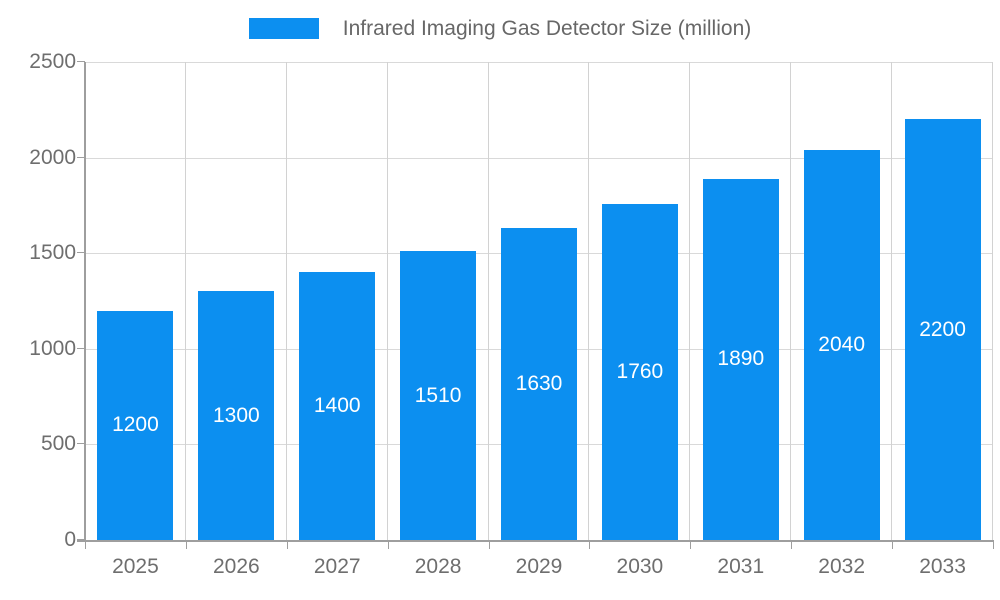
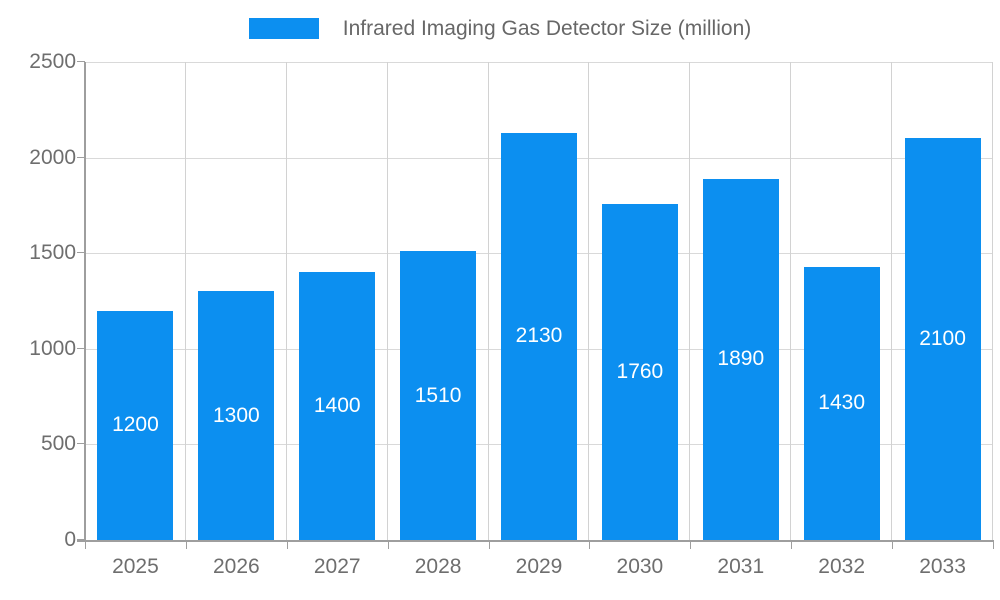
2029: 1630 -> 2130
2032: 2040 -> 1430
2033: 2200 -> 2100
